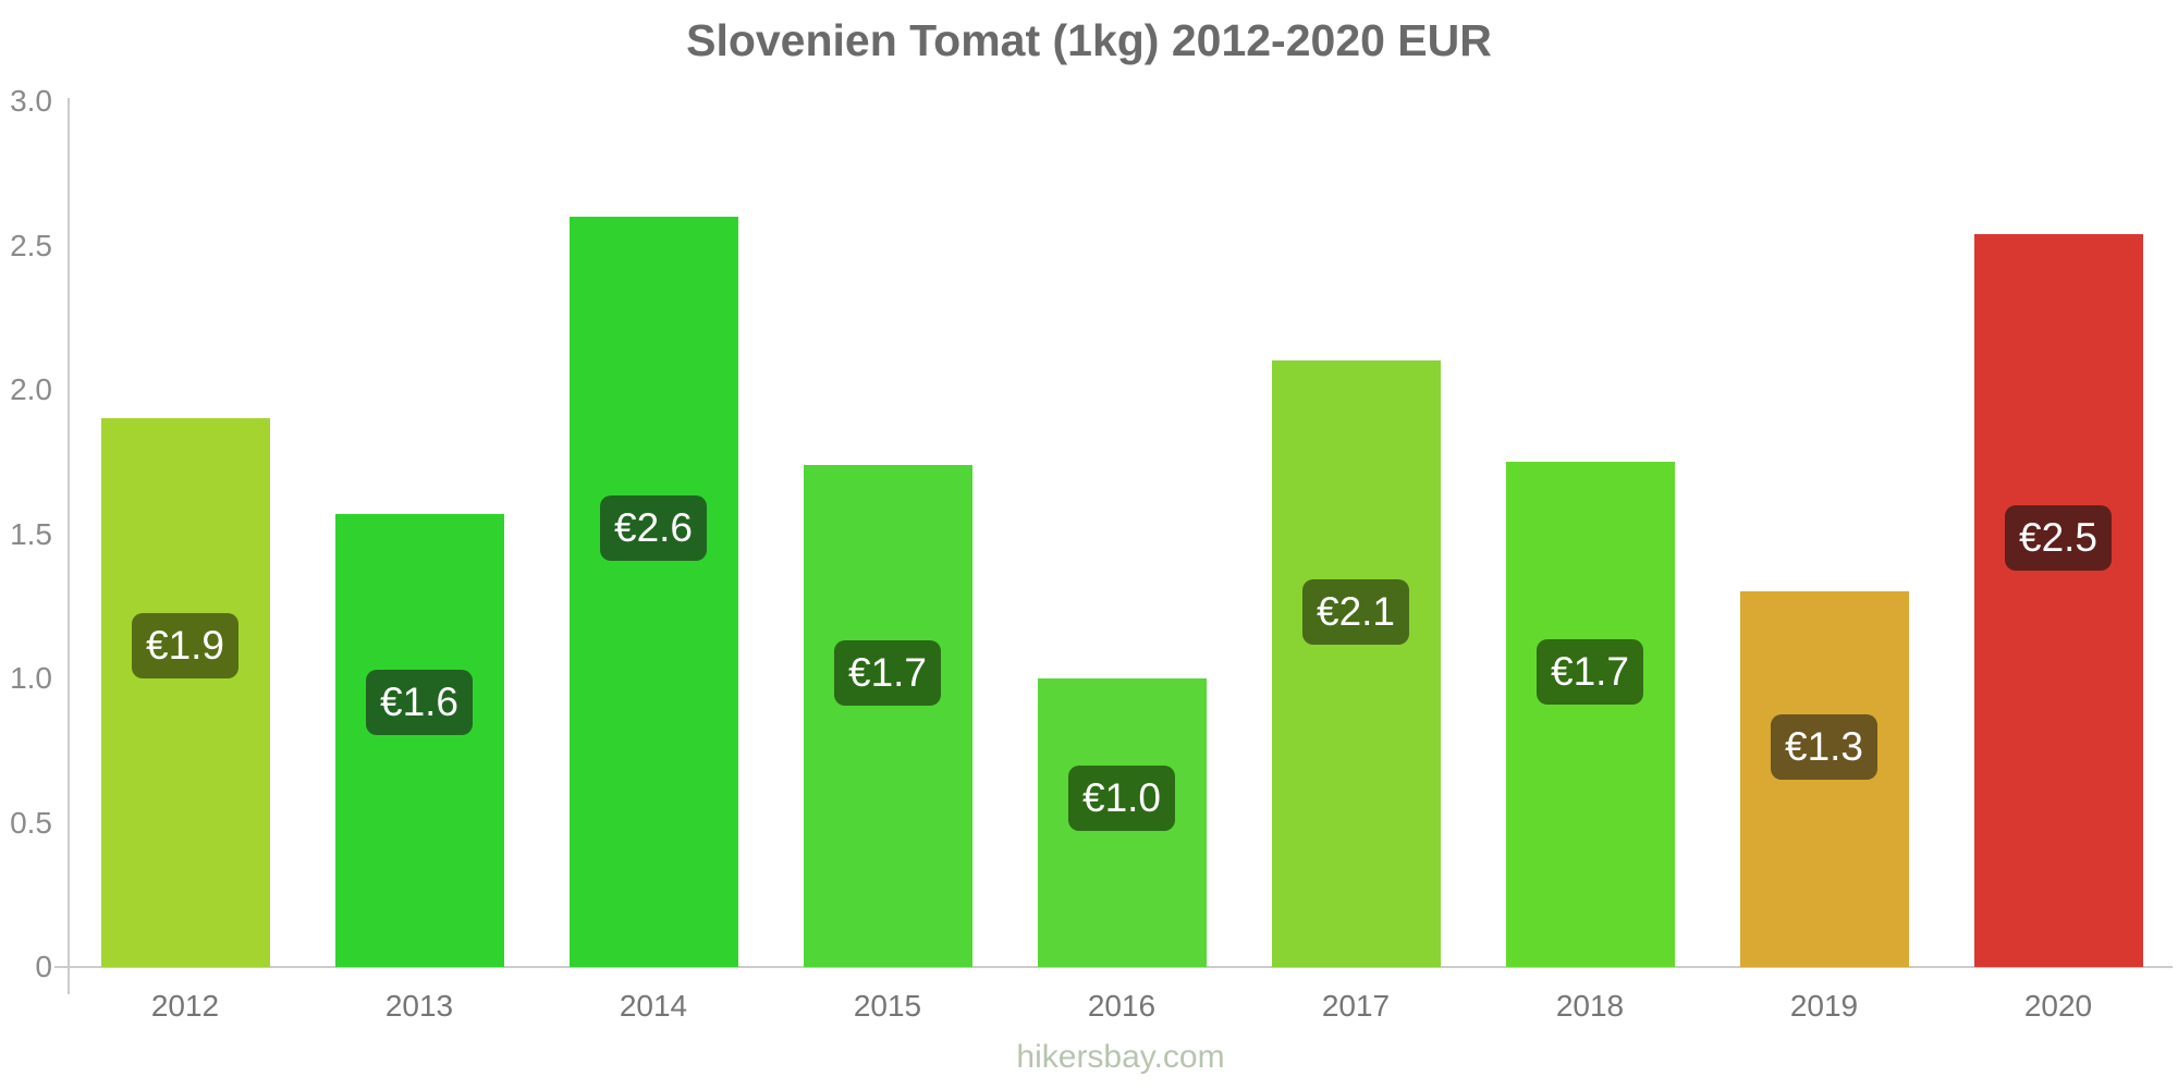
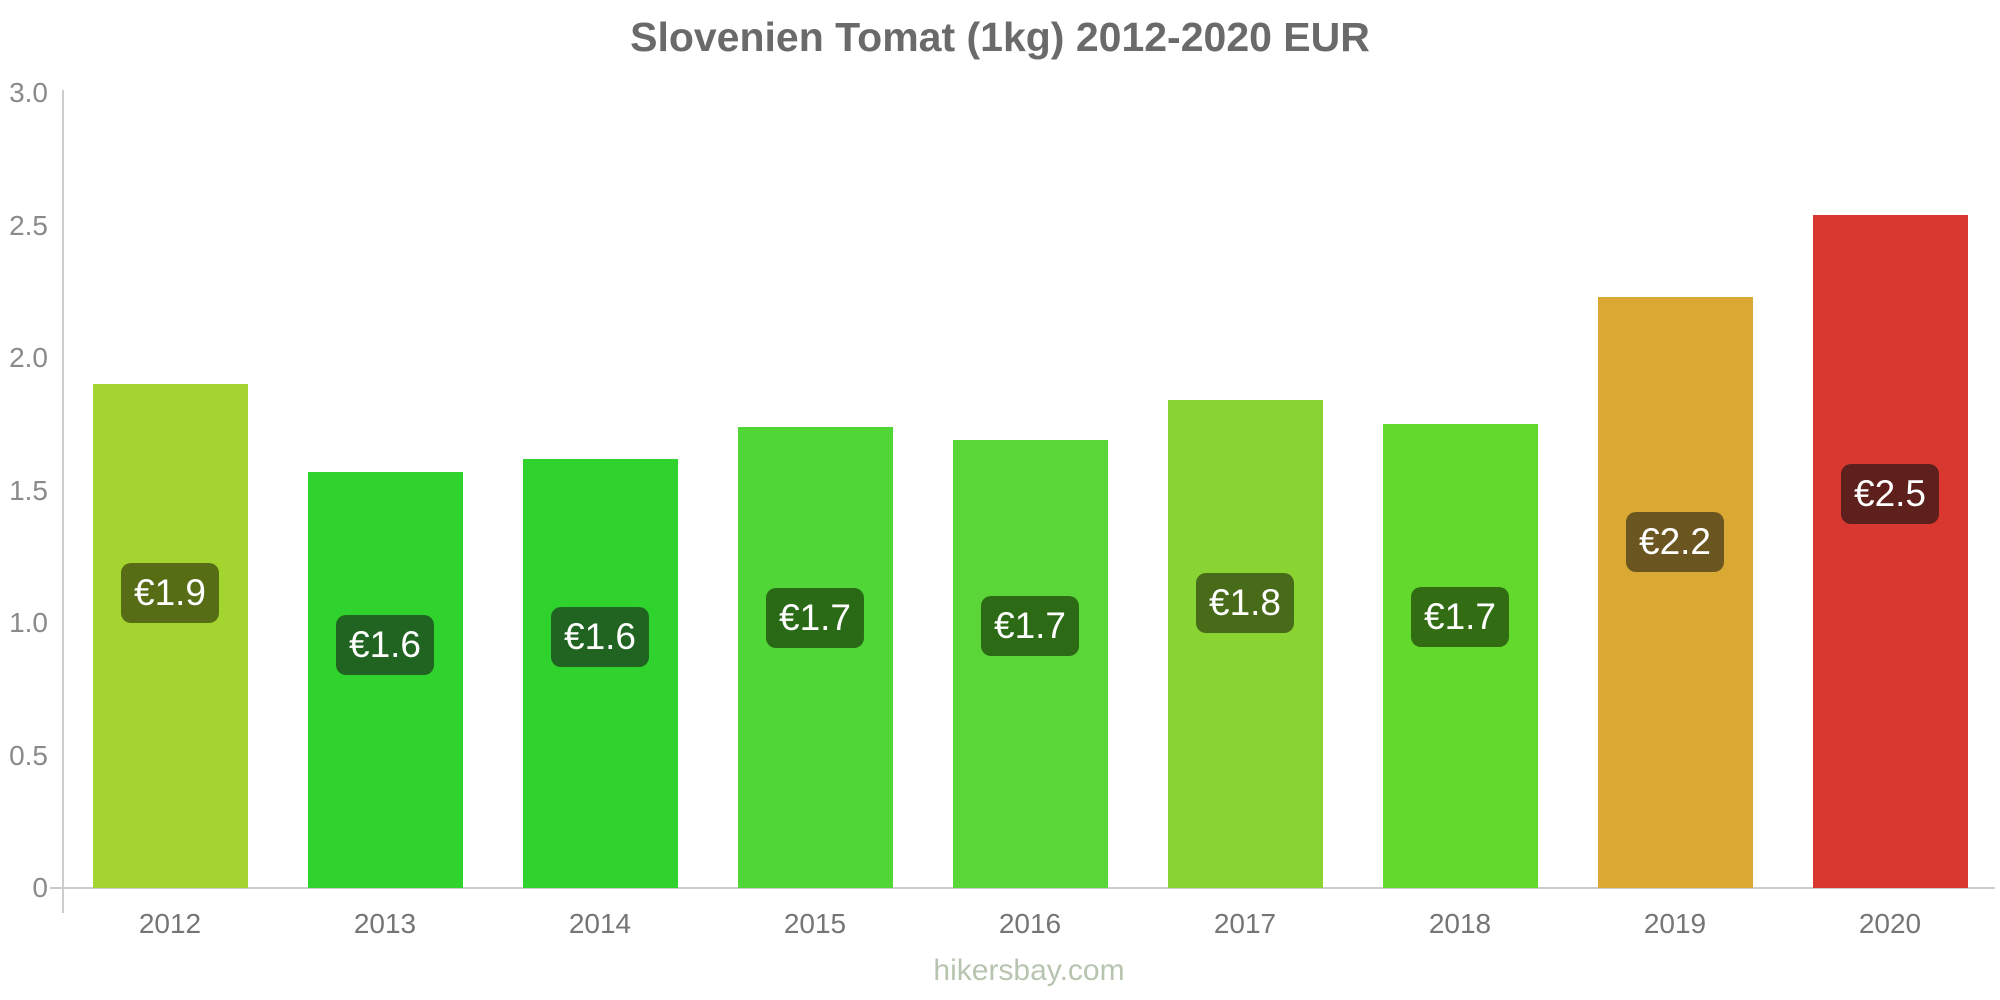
2014: €2.6 -> €1.6
2016: €1.0 -> €1.7
2017: €2.1 -> €1.8
2019: €1.3 -> €2.2
